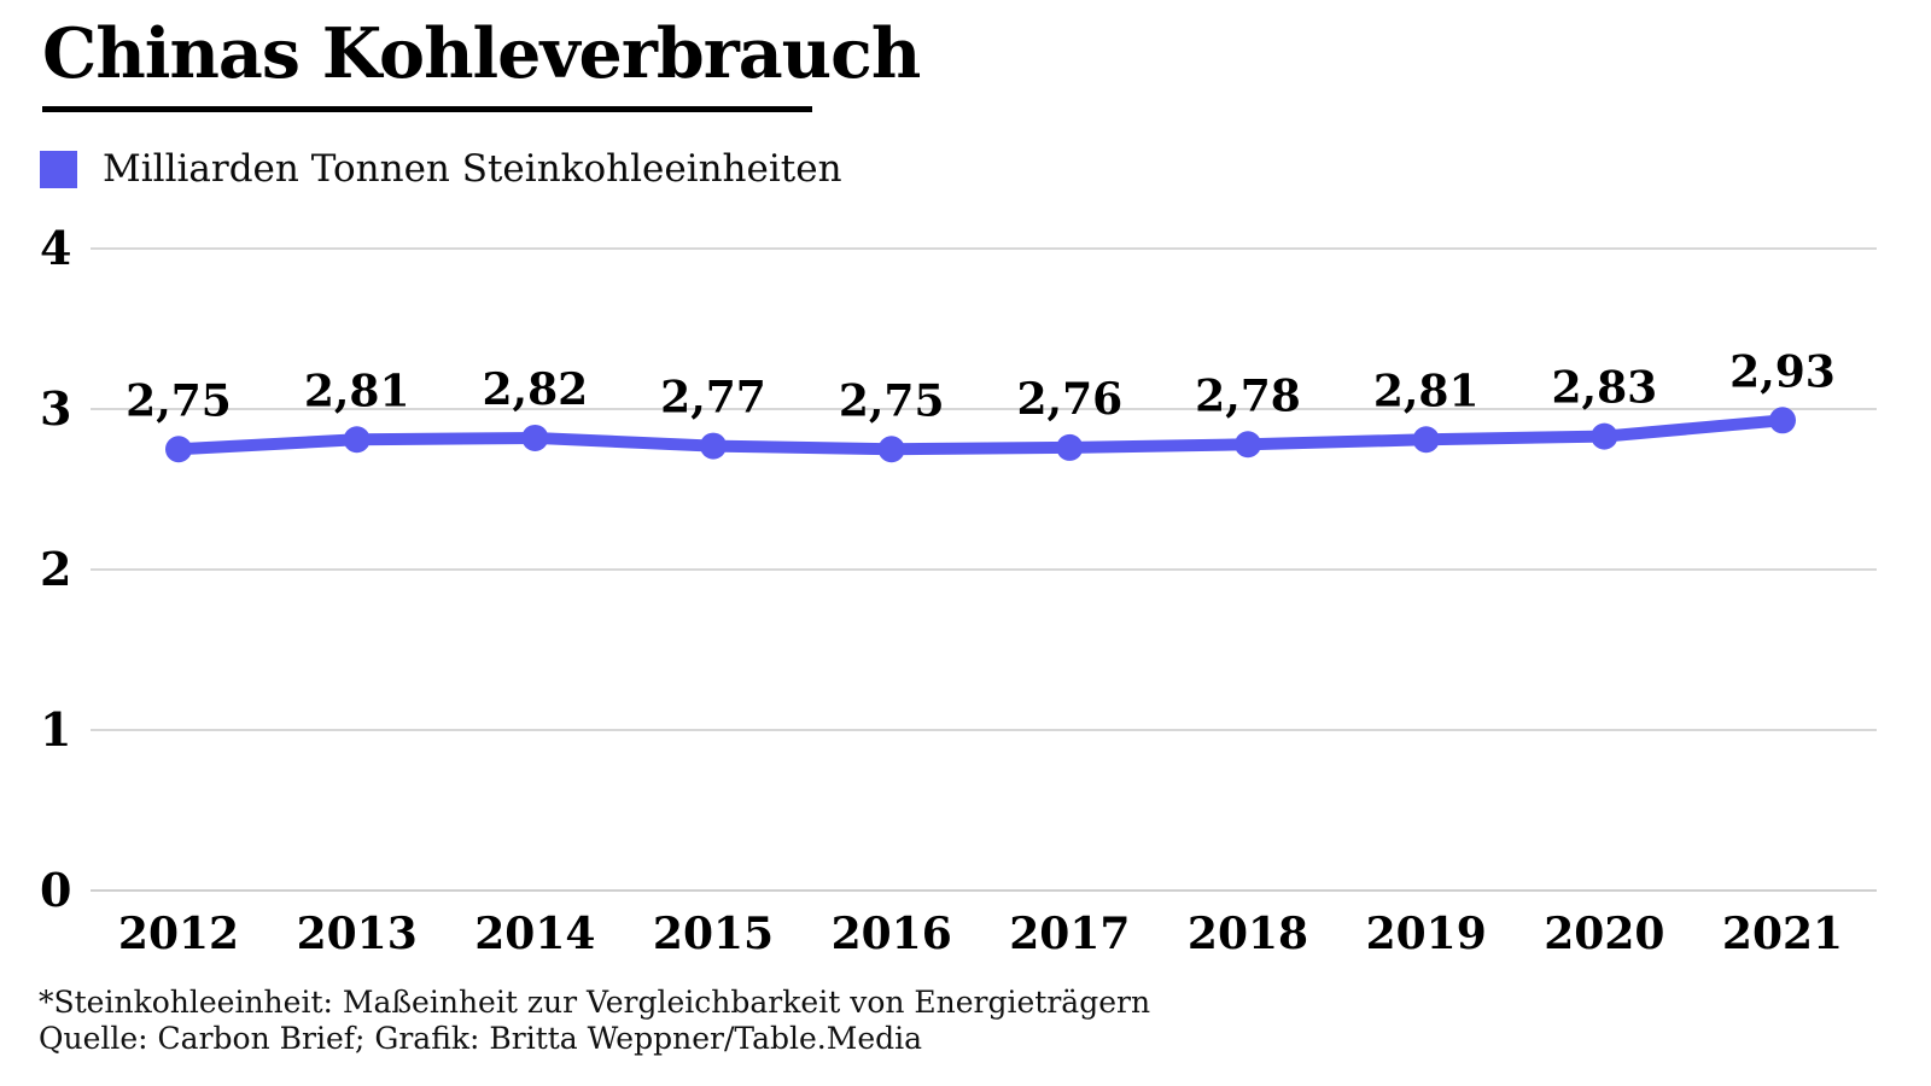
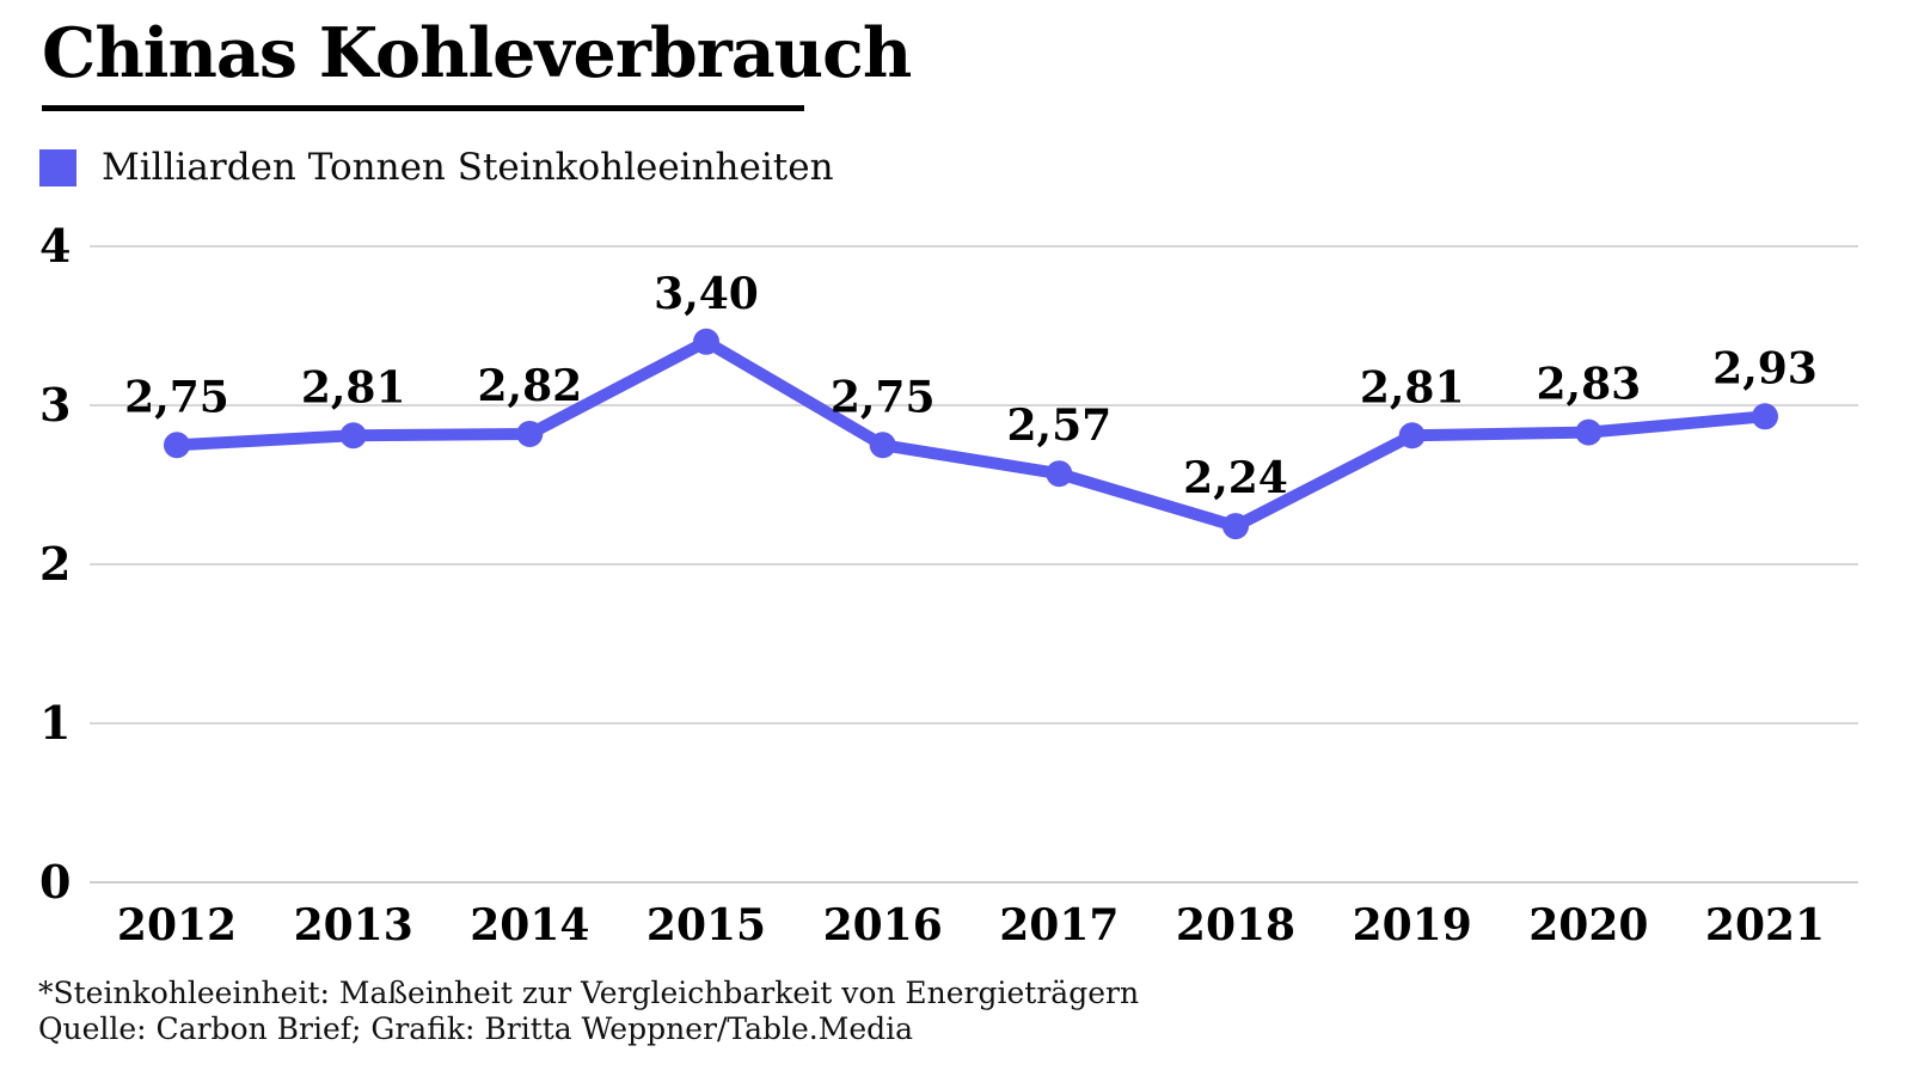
2015: 2,77 -> 3,40
2017: 2,76 -> 2,57
2018: 2,78 -> 2,24
